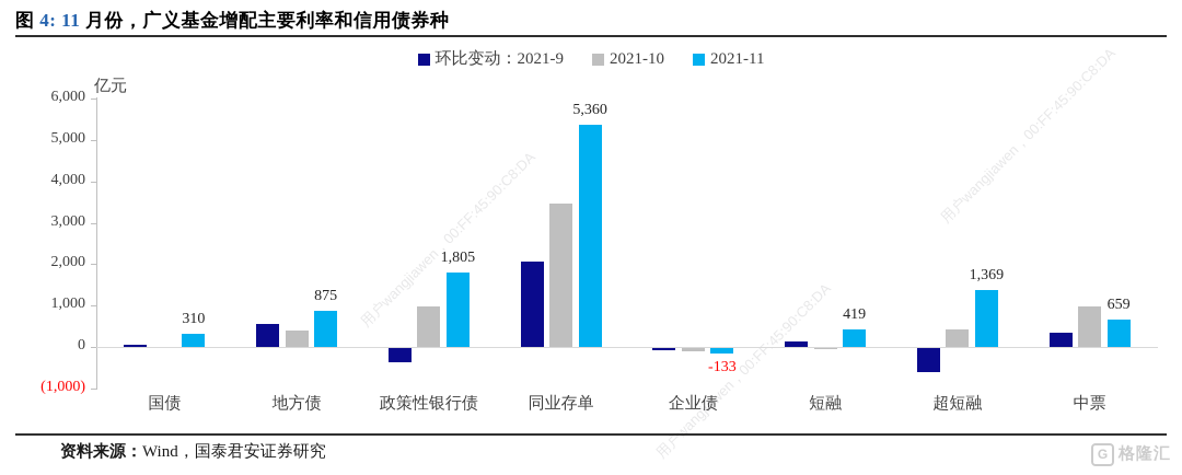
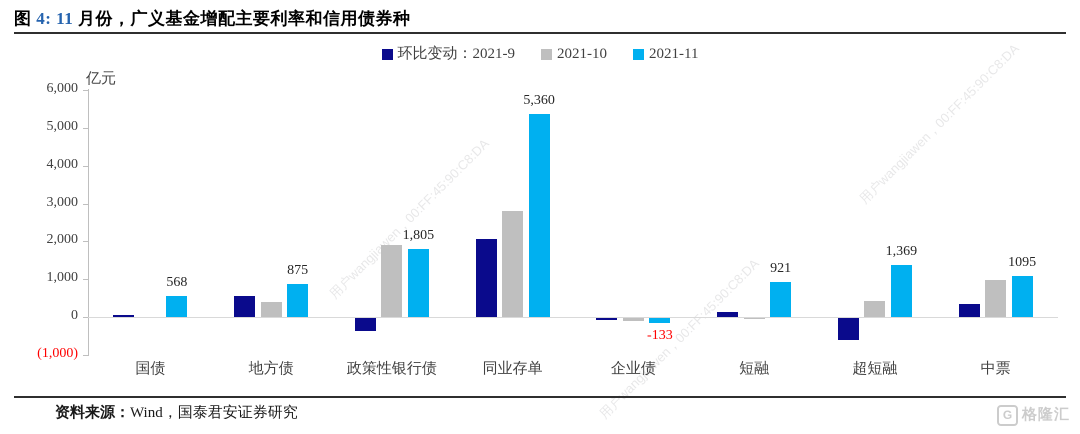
2021-11/国债: 310 -> 568
2021-10/政策性银行债: 1000 -> 1900
2021-10/同业存单: 3500 -> 2800
2021-11/短融: 419 -> 921
2021-11/中票: 659 -> 1095
